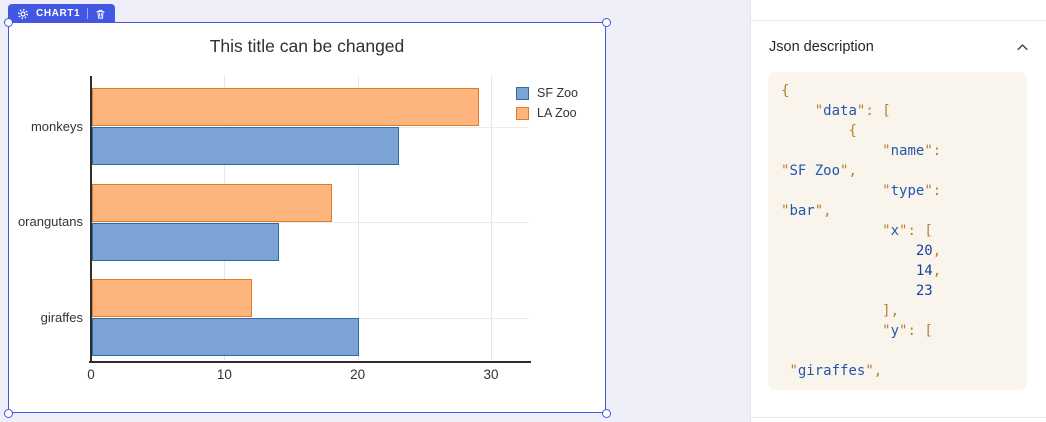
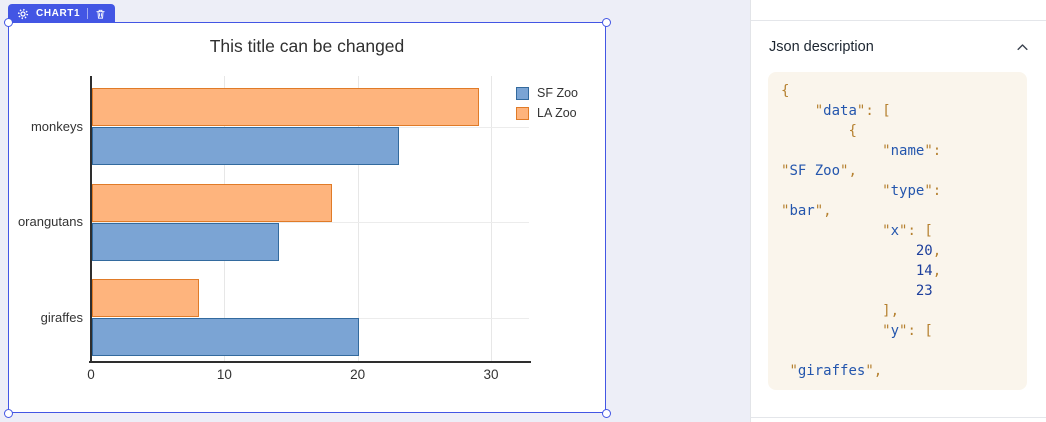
LA Zoo/giraffes: 12 -> 8
